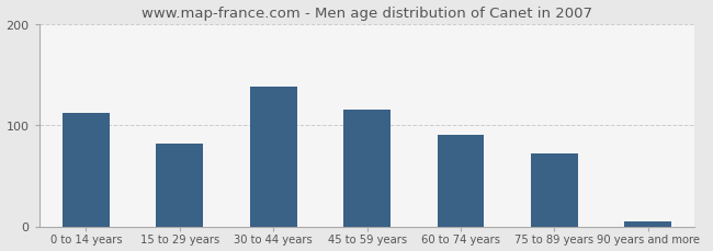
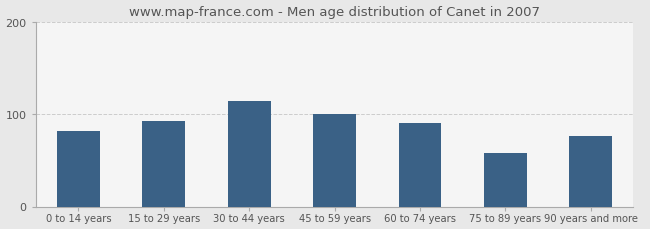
0 to 14 years: 112 -> 82
15 to 29 years: 82 -> 92
30 to 44 years: 138 -> 114
45 to 59 years: 115 -> 100
75 to 89 years: 72 -> 58
90 years and more: 5 -> 76
